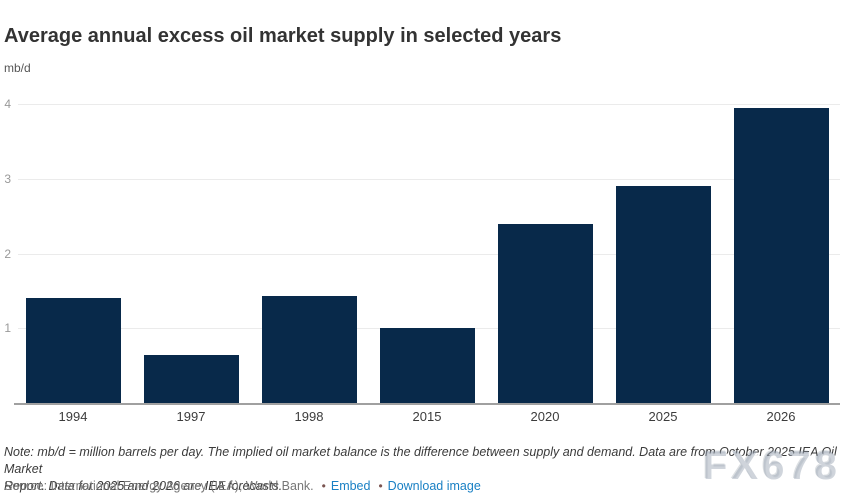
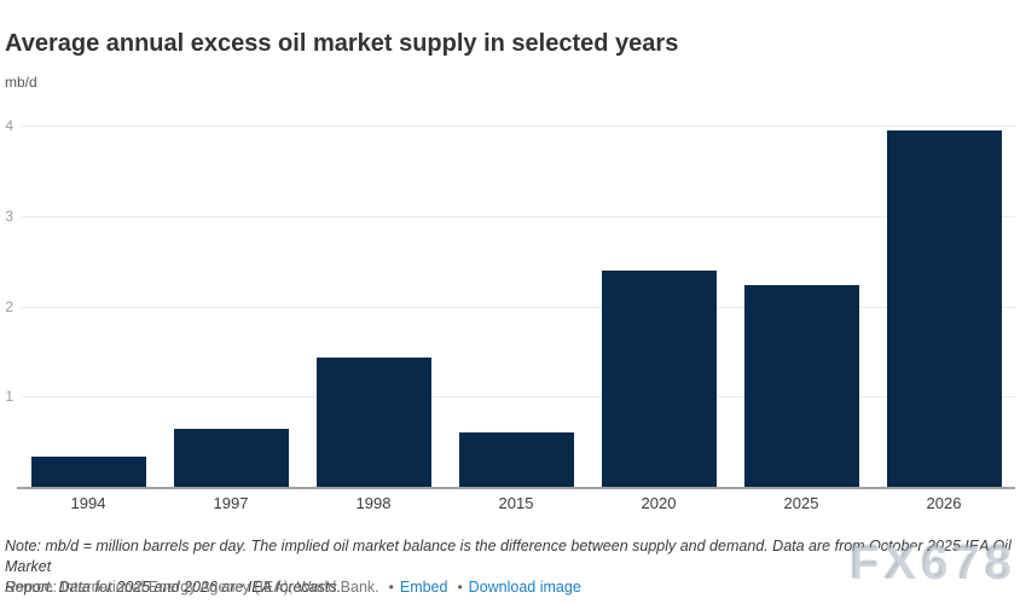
1994: 1.4 -> 0.3
2015: 1.0 -> 0.6
2025: 2.9 -> 2.2
